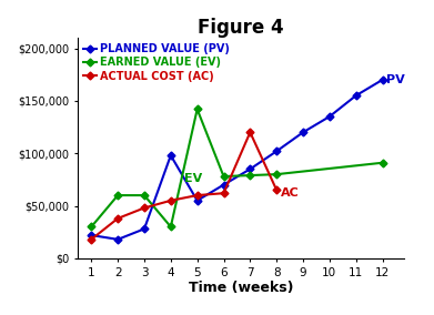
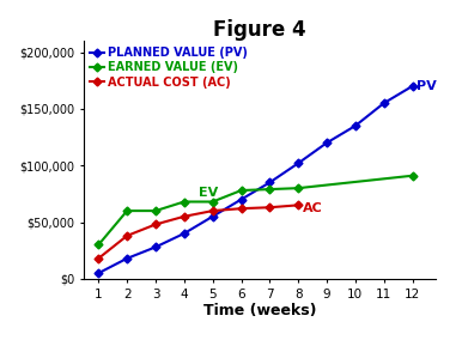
PLANNED VALUE (PV)/1: $22,000 -> $5,000
PLANNED VALUE (PV)/4: $98,000 -> $40,000
EARNED VALUE (EV)/4: $30,000 -> $68,000
EARNED VALUE (EV)/5: $142,000 -> $68,000
ACTUAL COST (AC)/7: $120,000 -> $63,000
